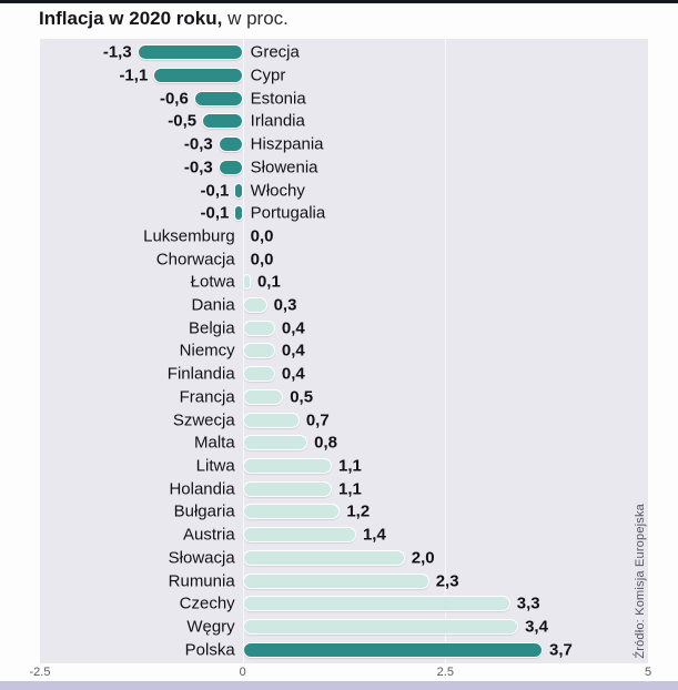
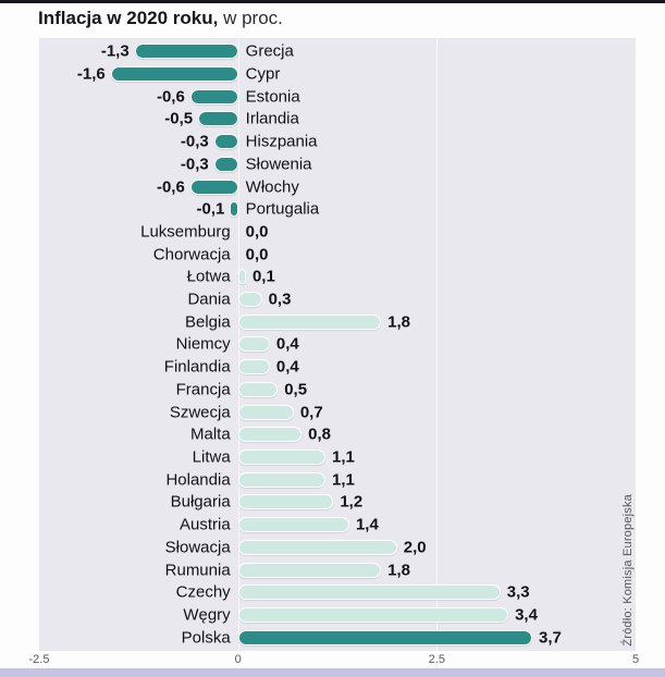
Cypr: -1,1 -> -1,6
Włochy: -0,1 -> -0,6
Belgia: 0,4 -> 1,8
Rumunia: 2,3 -> 1,8
